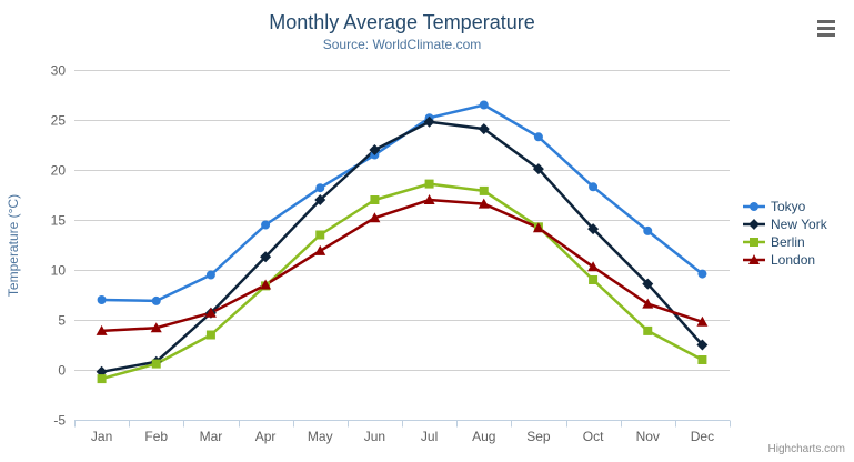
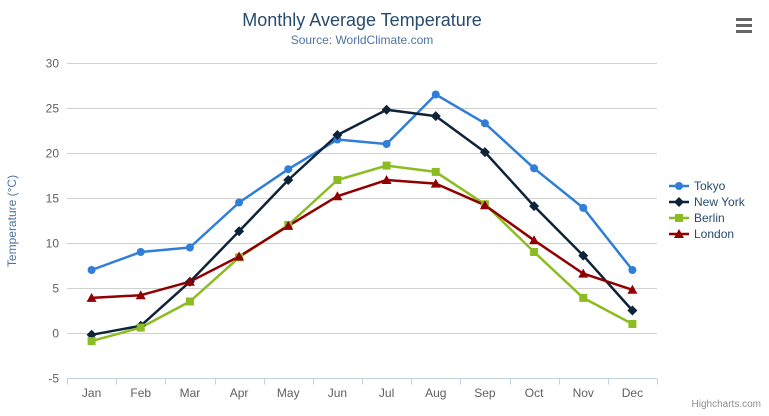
Tokyo/Feb: 7 -> 9
Berlin/May: 14 -> 12
Tokyo/Jul: 25 -> 21
Tokyo/Dec: 10 -> 7
